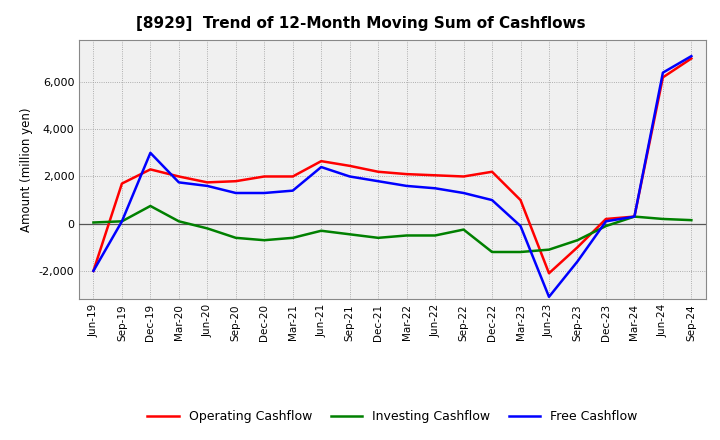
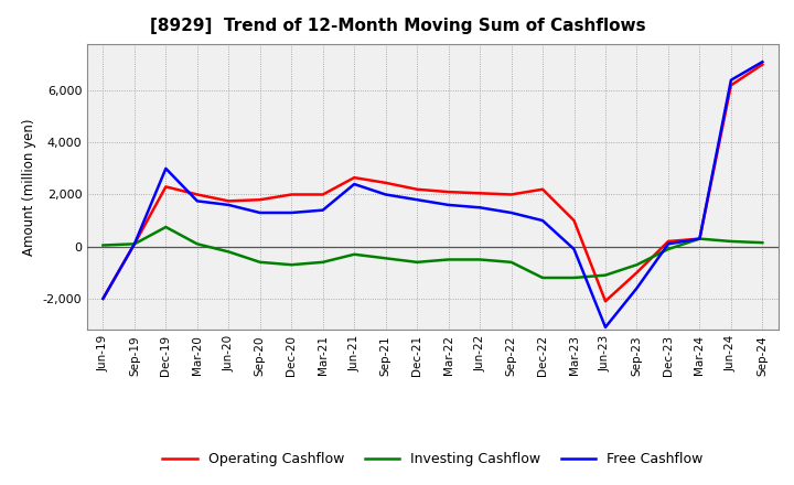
Operating Cashflow/Sep-19: 1,700 -> 100
Investing Cashflow/Sep-22: -250 -> -600
